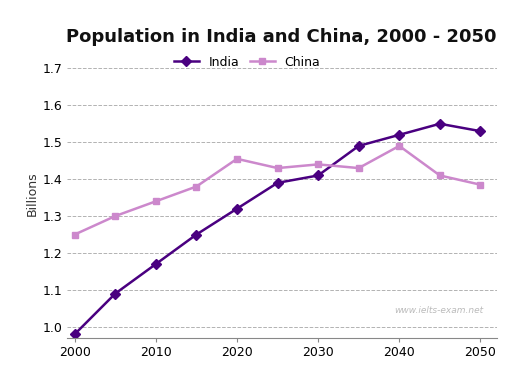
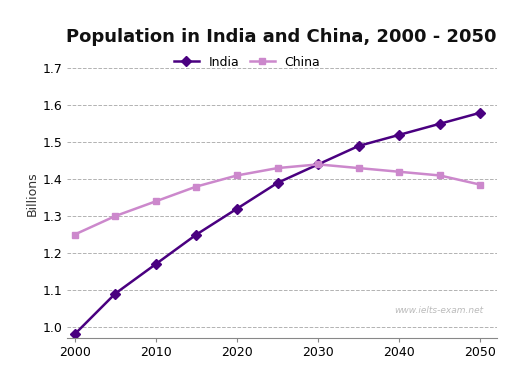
China/2020: 1.455 -> 1.410
India/2030: 1.41 -> 1.44
China/2040: 1.490 -> 1.420
India/2050: 1.53 -> 1.58
